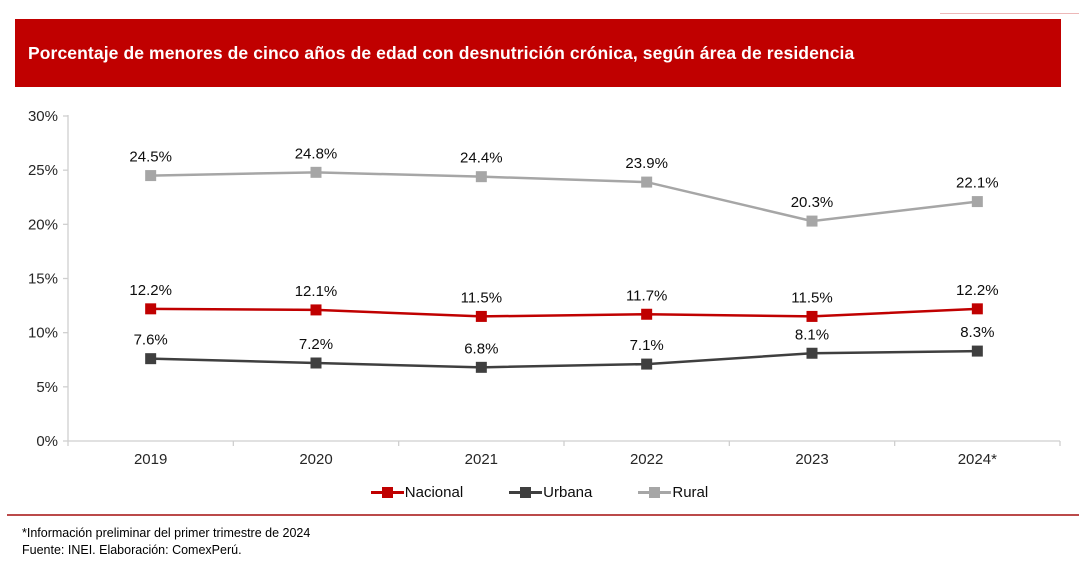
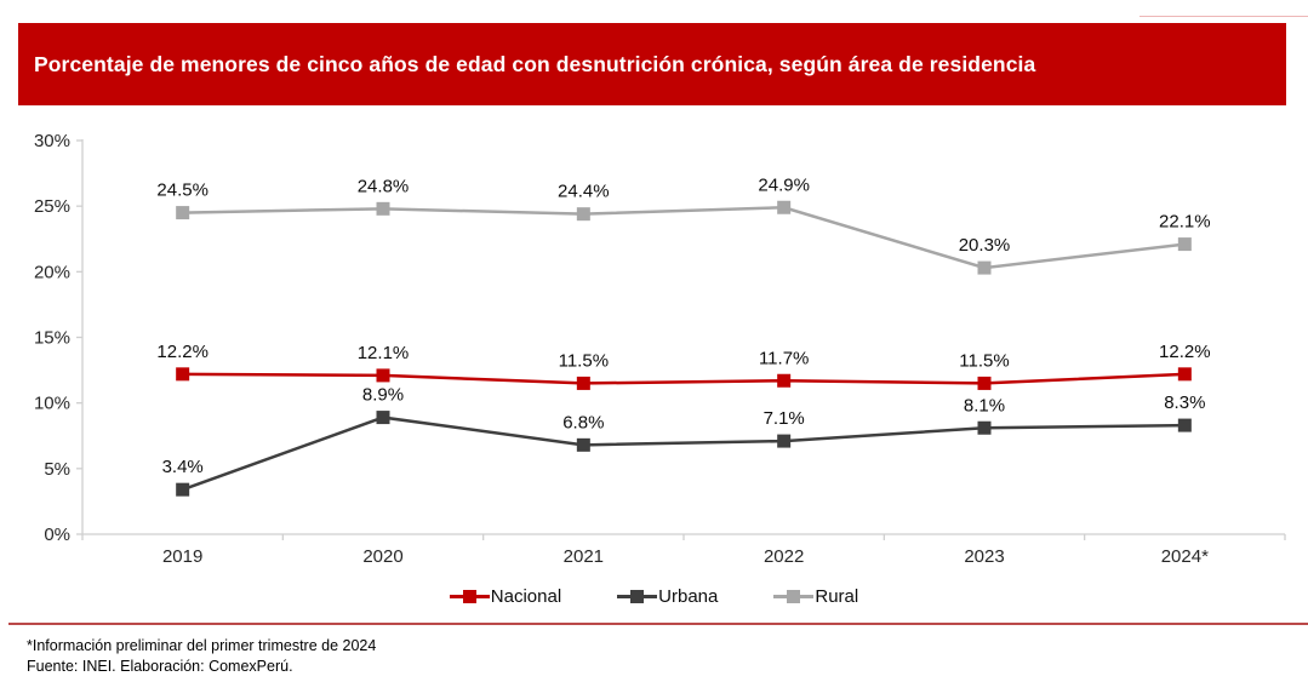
Urbana/2019: 7.6% -> 3.4%
Urbana/2020: 7.2% -> 8.9%
Rural/2022: 23.9% -> 24.9%
